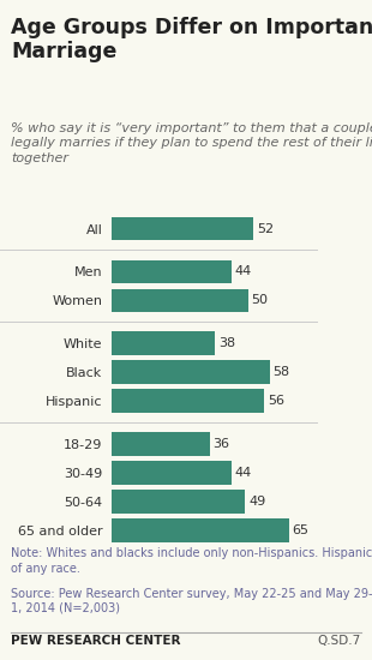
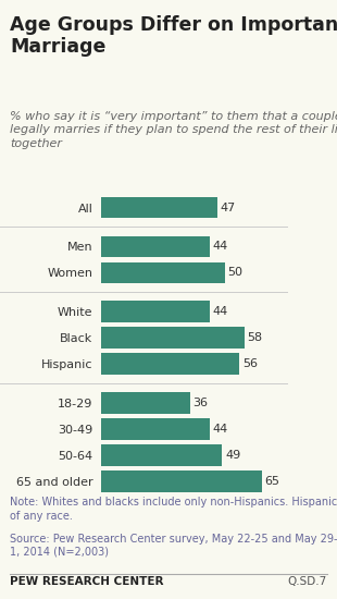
All: 52 -> 47
White: 38 -> 44
